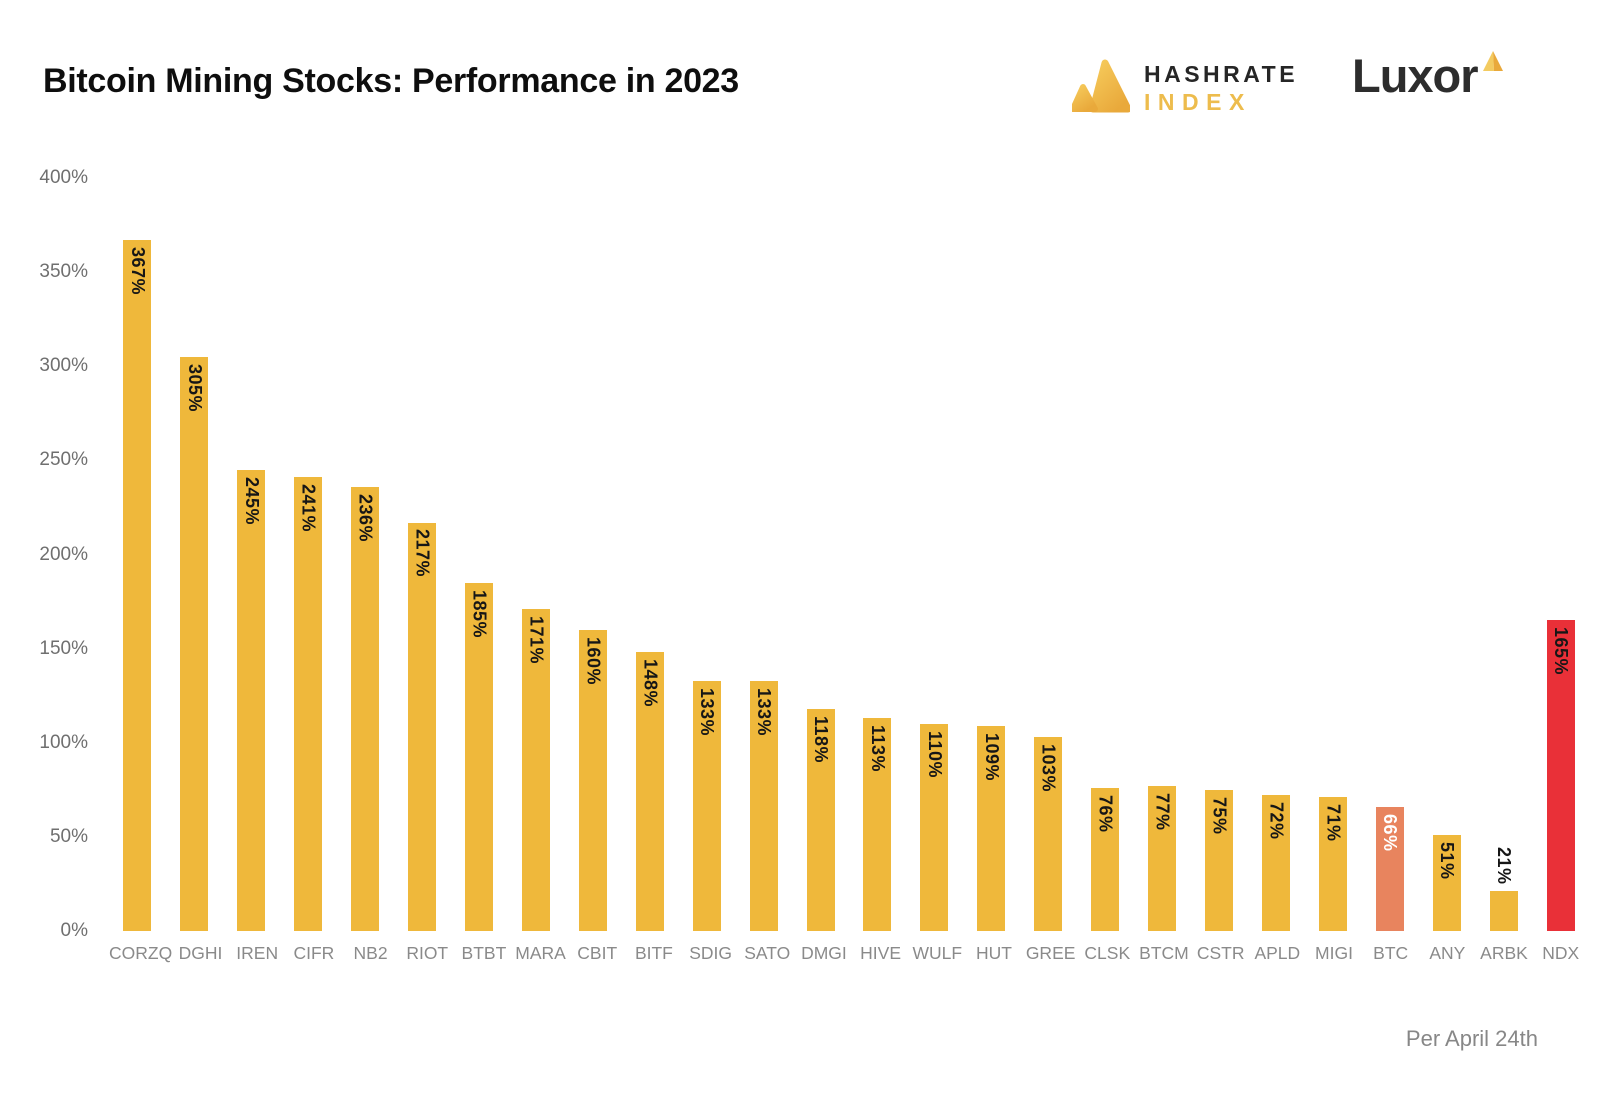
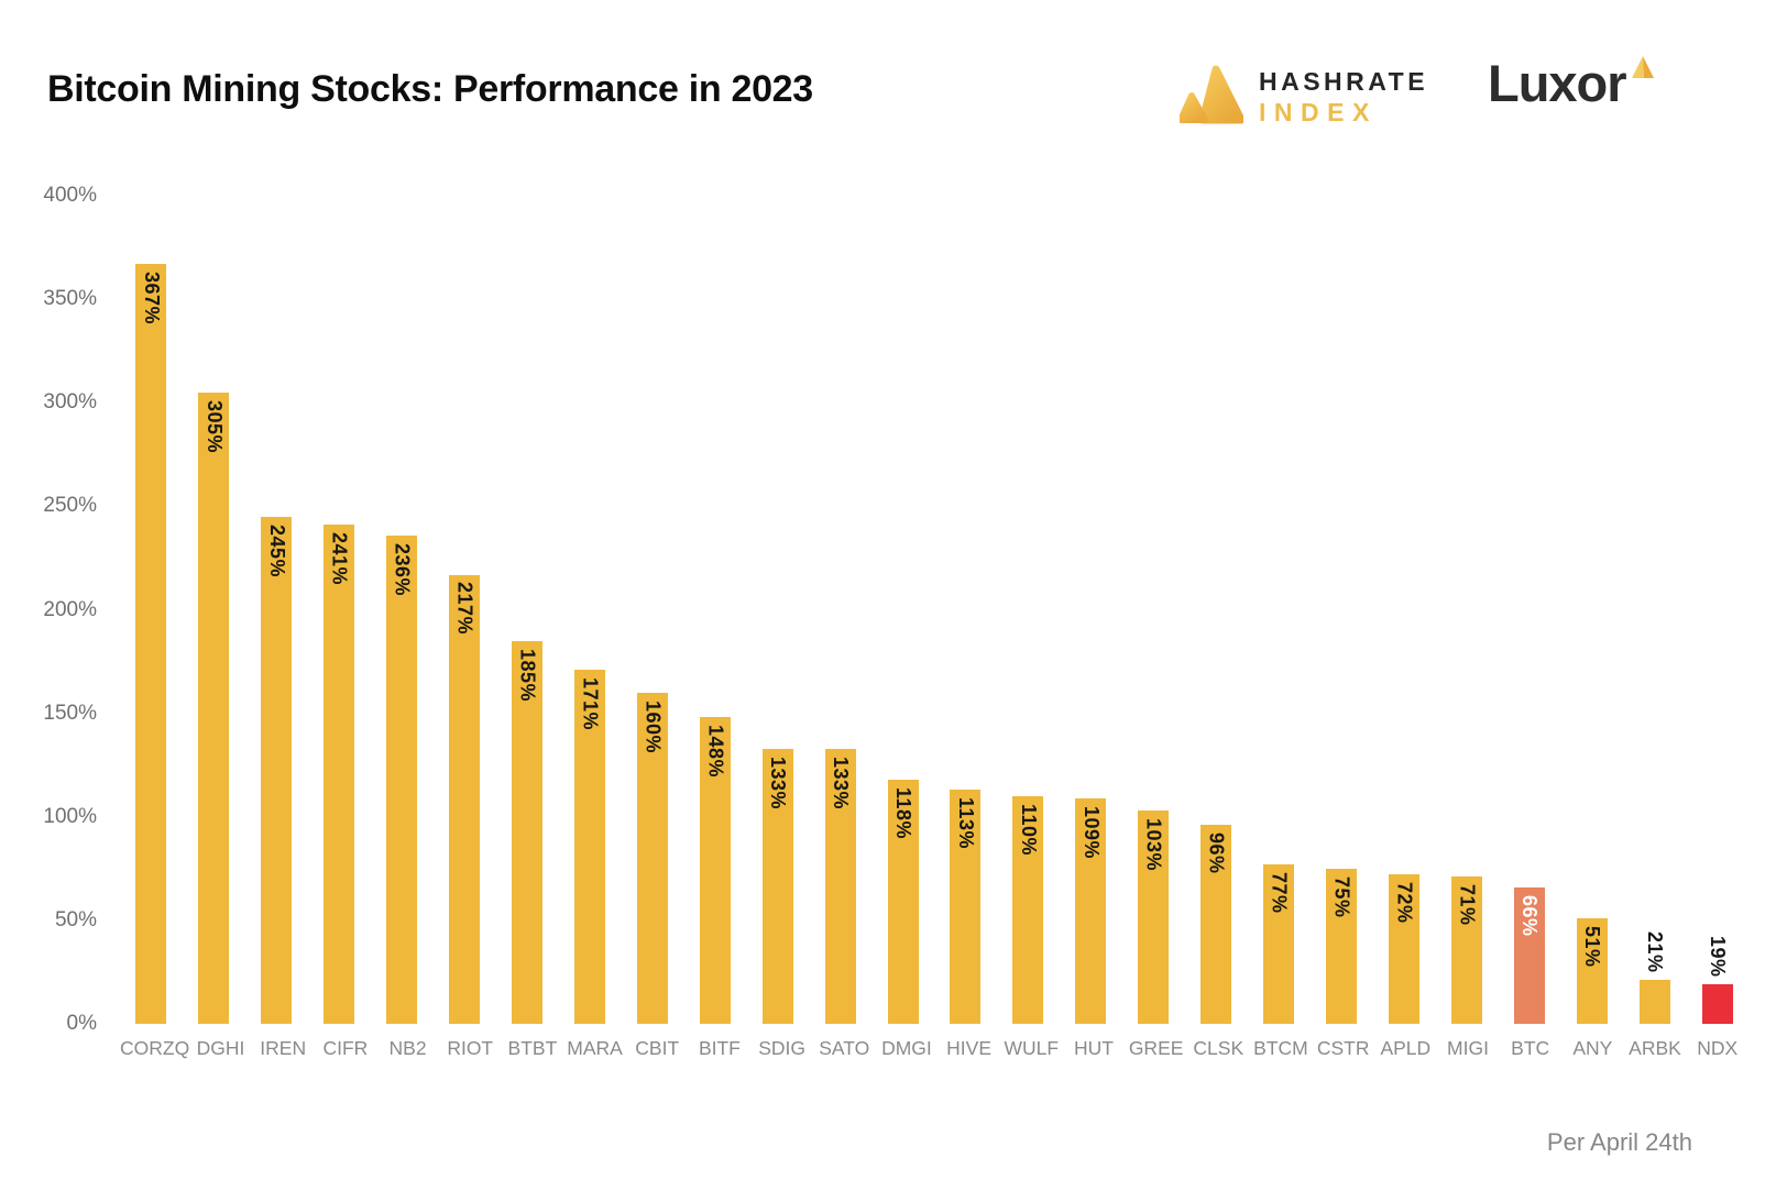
CLSK: 76% -> 96%
NDX: 165% -> 19%
